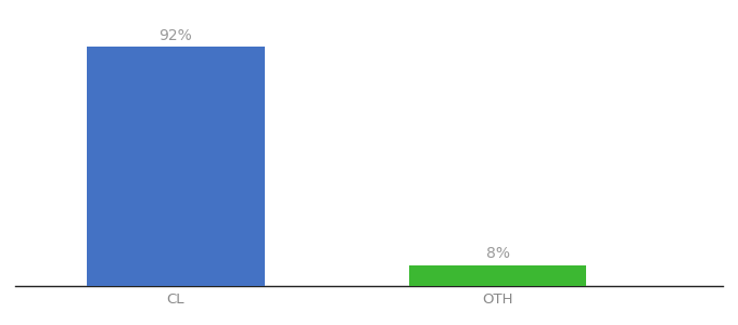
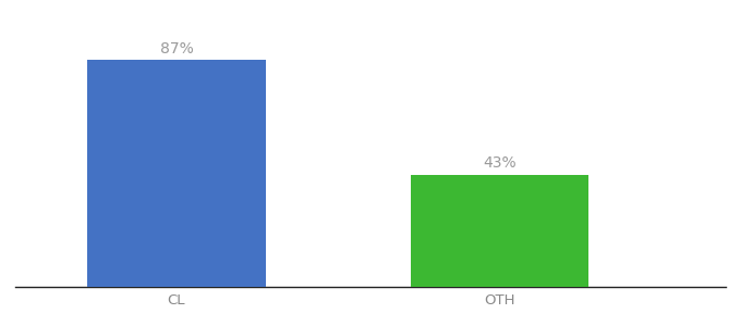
CL: 92% -> 87%
OTH: 8% -> 43%
